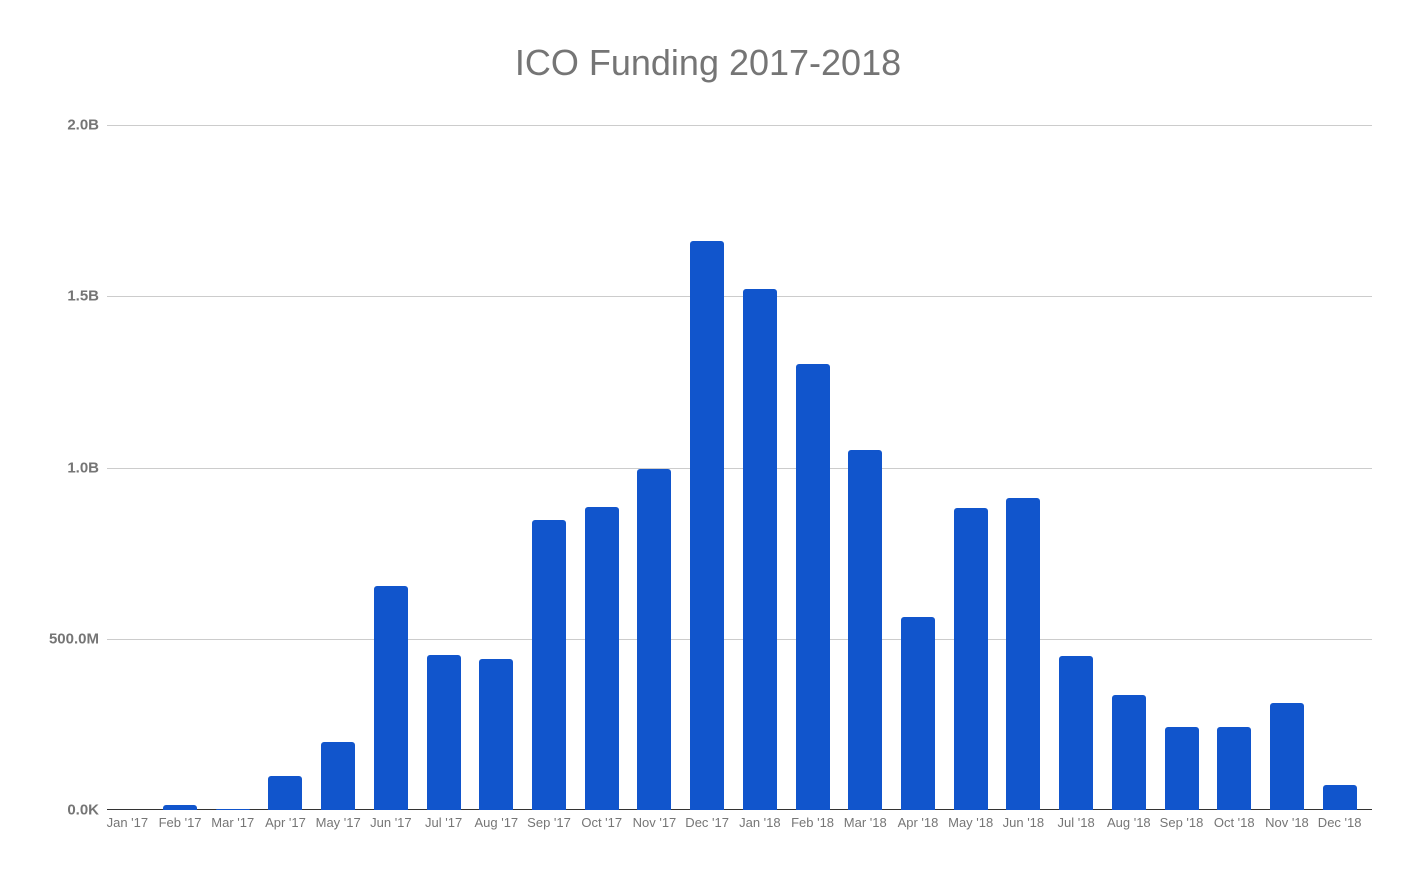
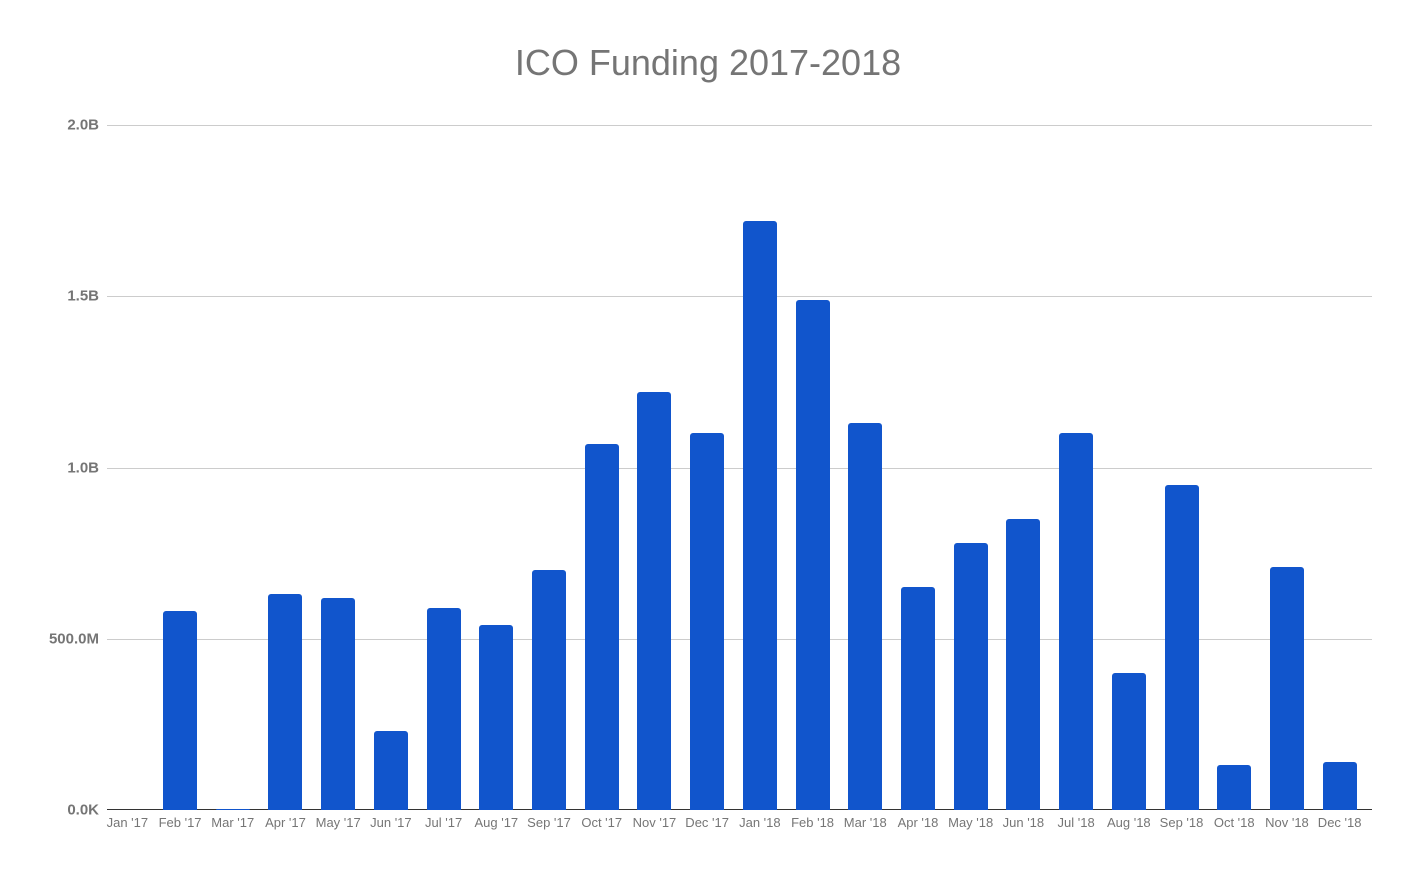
Feb '17: 0.02B -> 0.58B
Apr '17: 0.10B -> 0.63B
May '17: 0.20B -> 0.62B
Jun '17: 0.65B -> 0.23B
Jul '17: 0.45B -> 0.59B
Aug '17: 0.44B -> 0.54B
Sep '17: 0.85B -> 0.70B
Oct '17: 0.88B -> 1.07B
Nov '17: 1.00B -> 1.22B
Dec '17: 1.66B -> 1.10B
Jan '18: 1.52B -> 1.72B
Feb '18: 1.30B -> 1.49B
Mar '18: 1.05B -> 1.13B
Apr '18: 0.56B -> 0.65B
May '18: 0.88B -> 0.78B
Jun '18: 0.91B -> 0.85B
Jul '18: 0.45B -> 1.10B
Aug '18: 0.34B -> 0.40B
Sep '18: 0.24B -> 0.95B
Oct '18: 0.24B -> 0.13B
Nov '18: 0.31B -> 0.71B
Dec '18: 0.07B -> 0.14B
